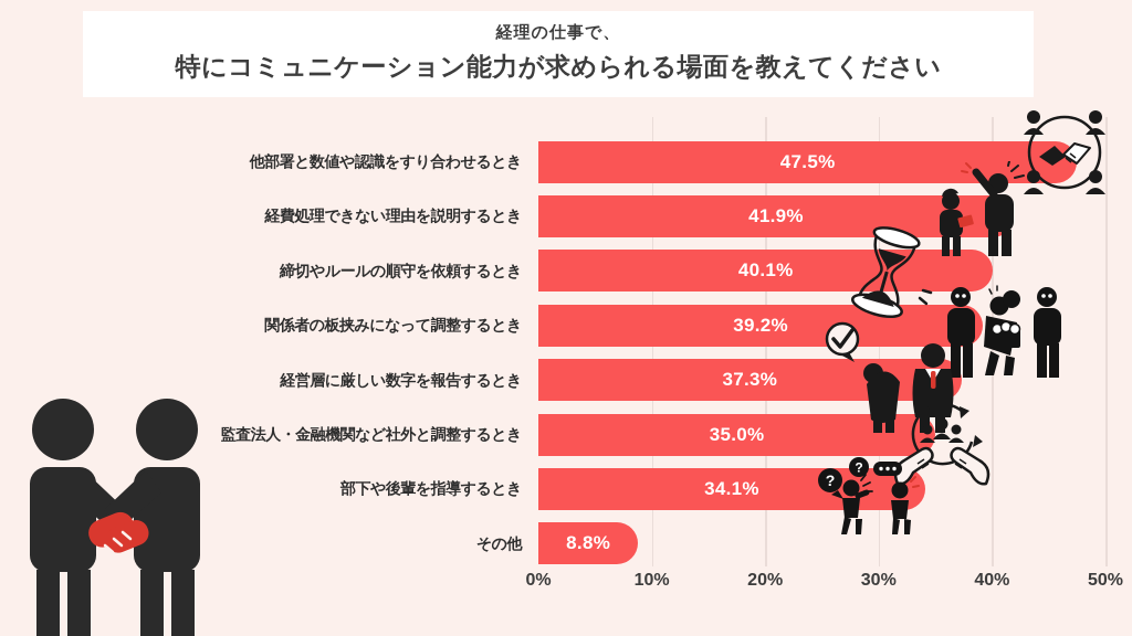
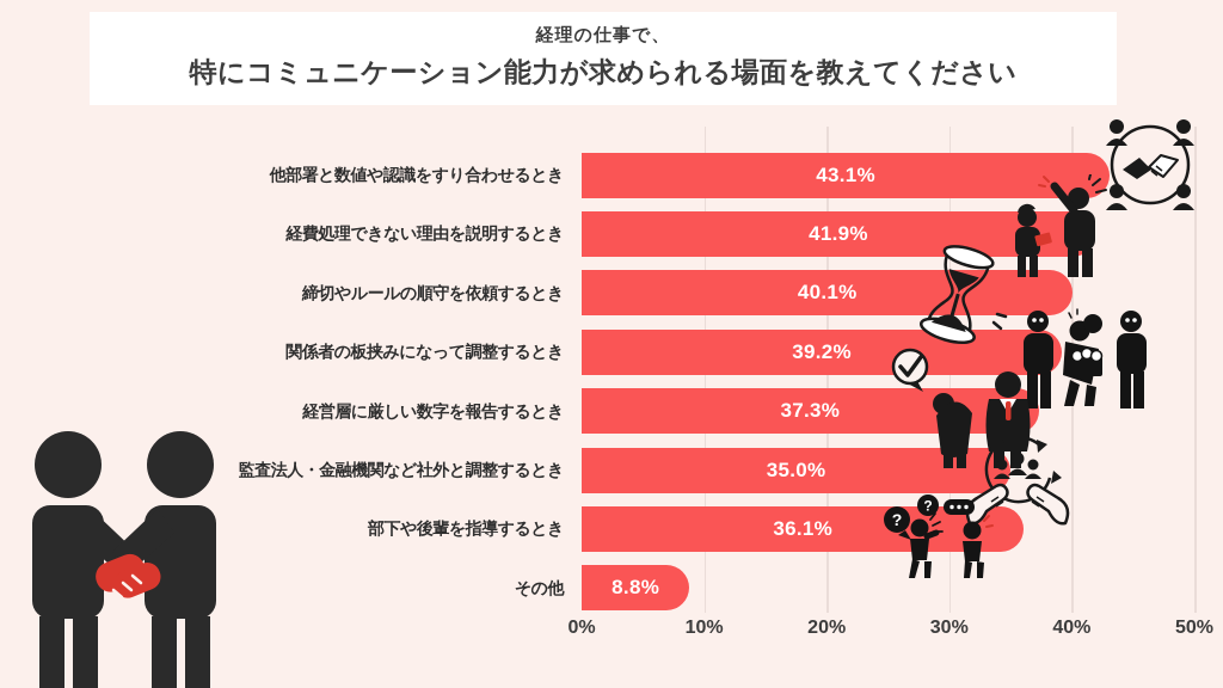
他部署と数値や認識をすり合わせるとき: 47.5% -> 43.1%
部下や後輩を指導するとき: 34.1% -> 36.1%
